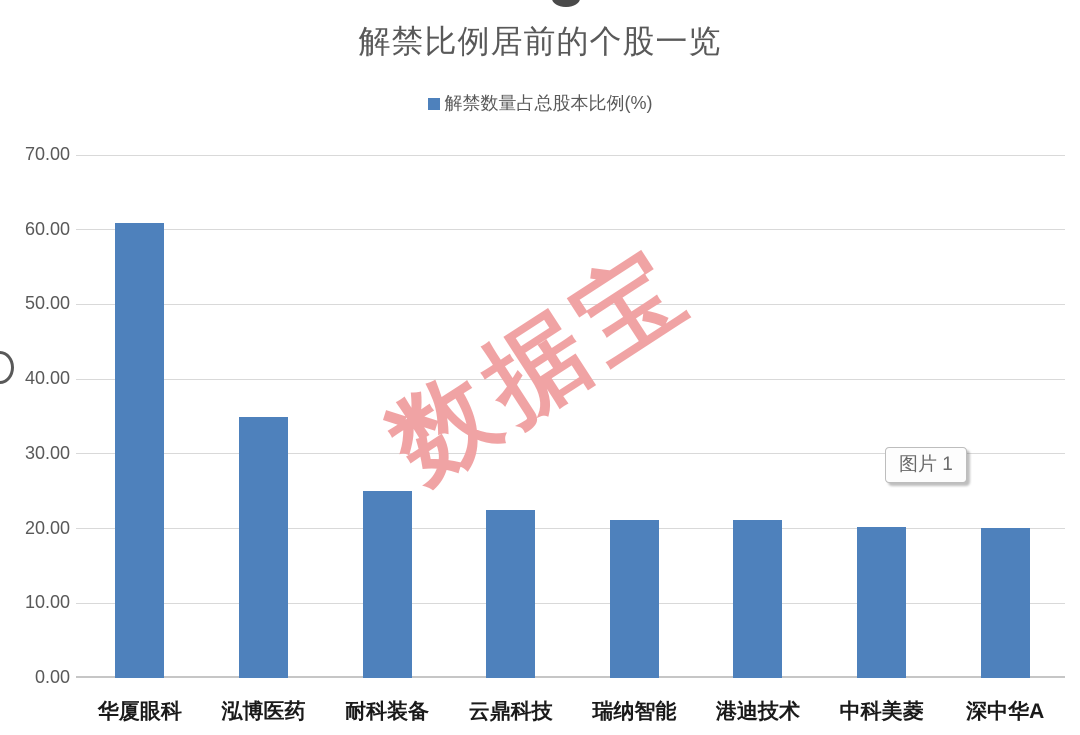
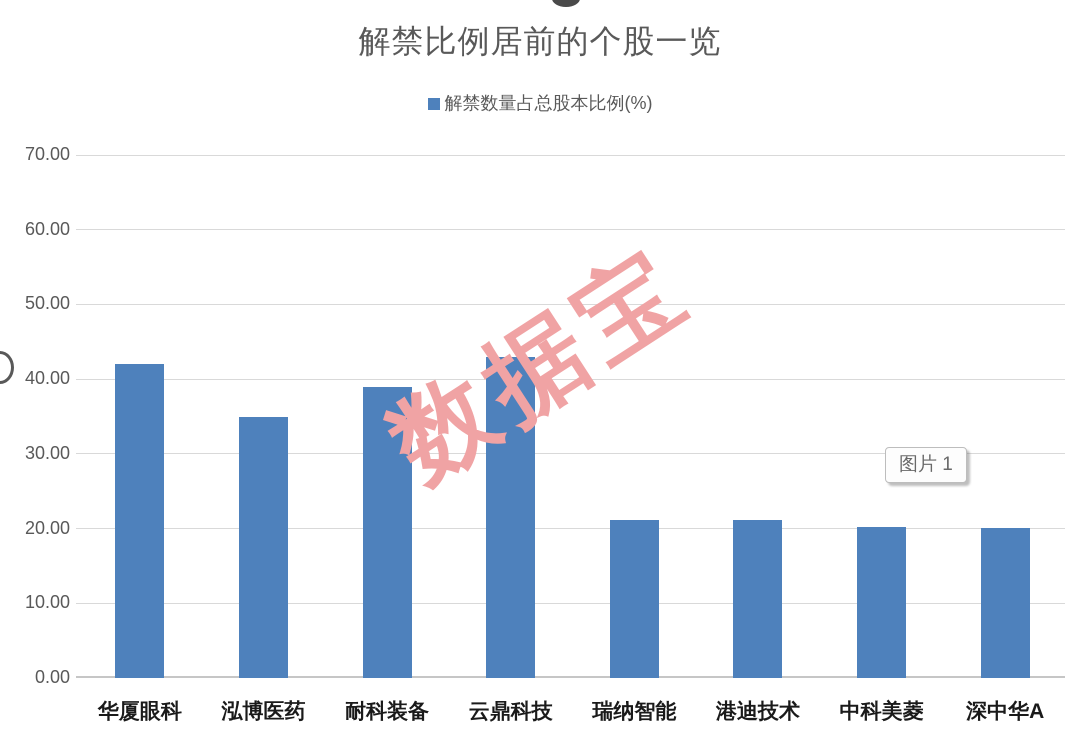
华厦眼科: 61 -> 42
耐科装备: 25 -> 39
云鼎科技: 22 -> 43
